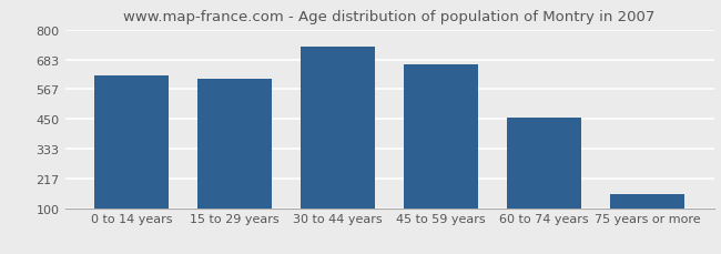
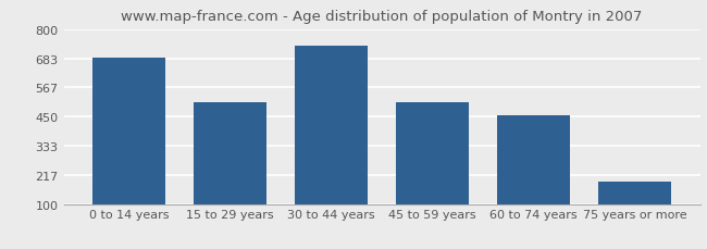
0 to 14 years: 620 -> 685
15 to 29 years: 607 -> 505
45 to 59 years: 665 -> 505
75 years or more: 155 -> 190
